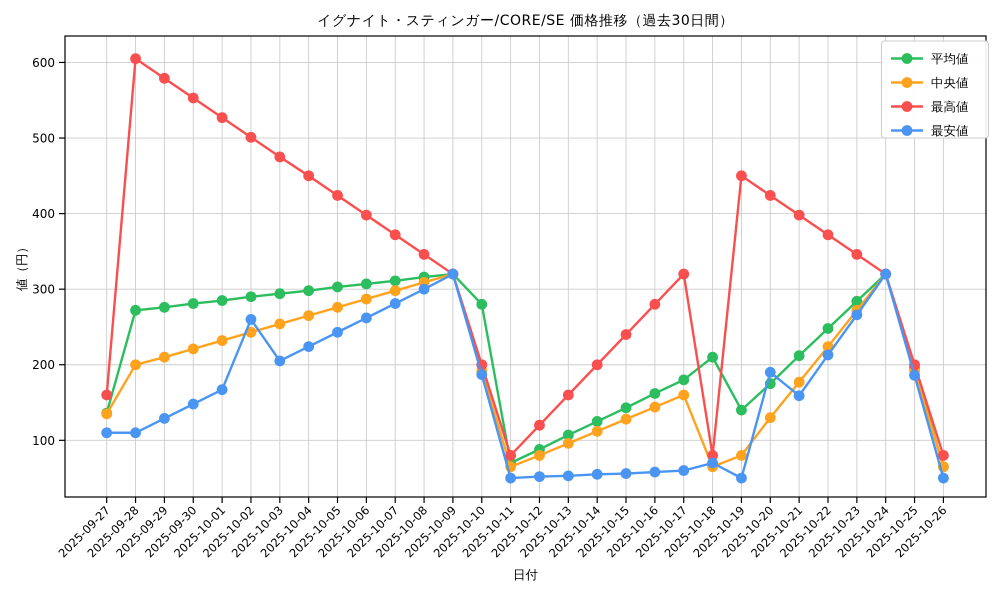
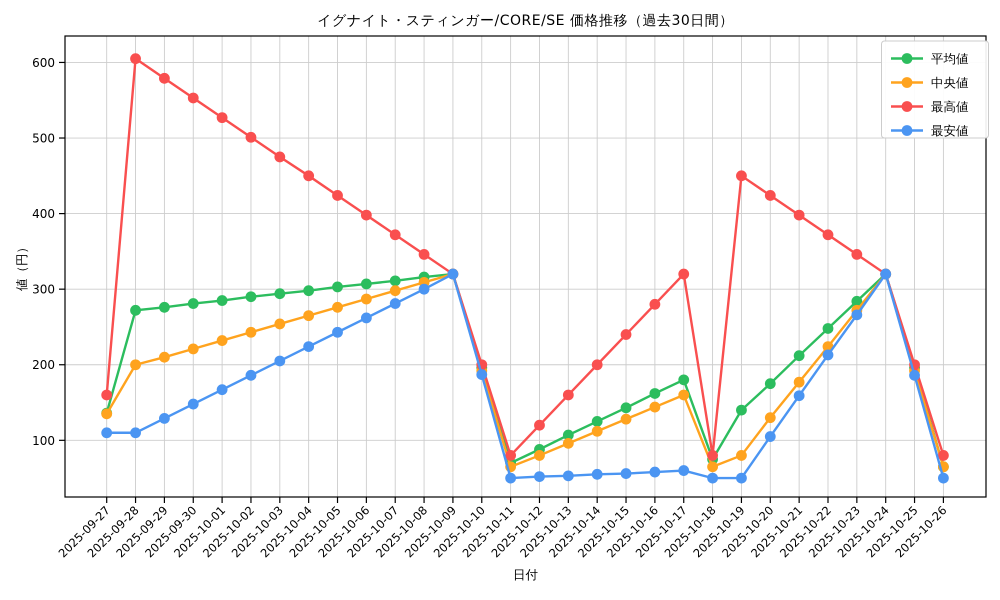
最安値/2025-10-02: 260 -> 190
平均値/2025-10-10: 280 -> 200
平均値/2025-10-18: 210 -> 80
最安値/2025-10-18: 70 -> 50
最安値/2025-10-20: 190 -> 100
